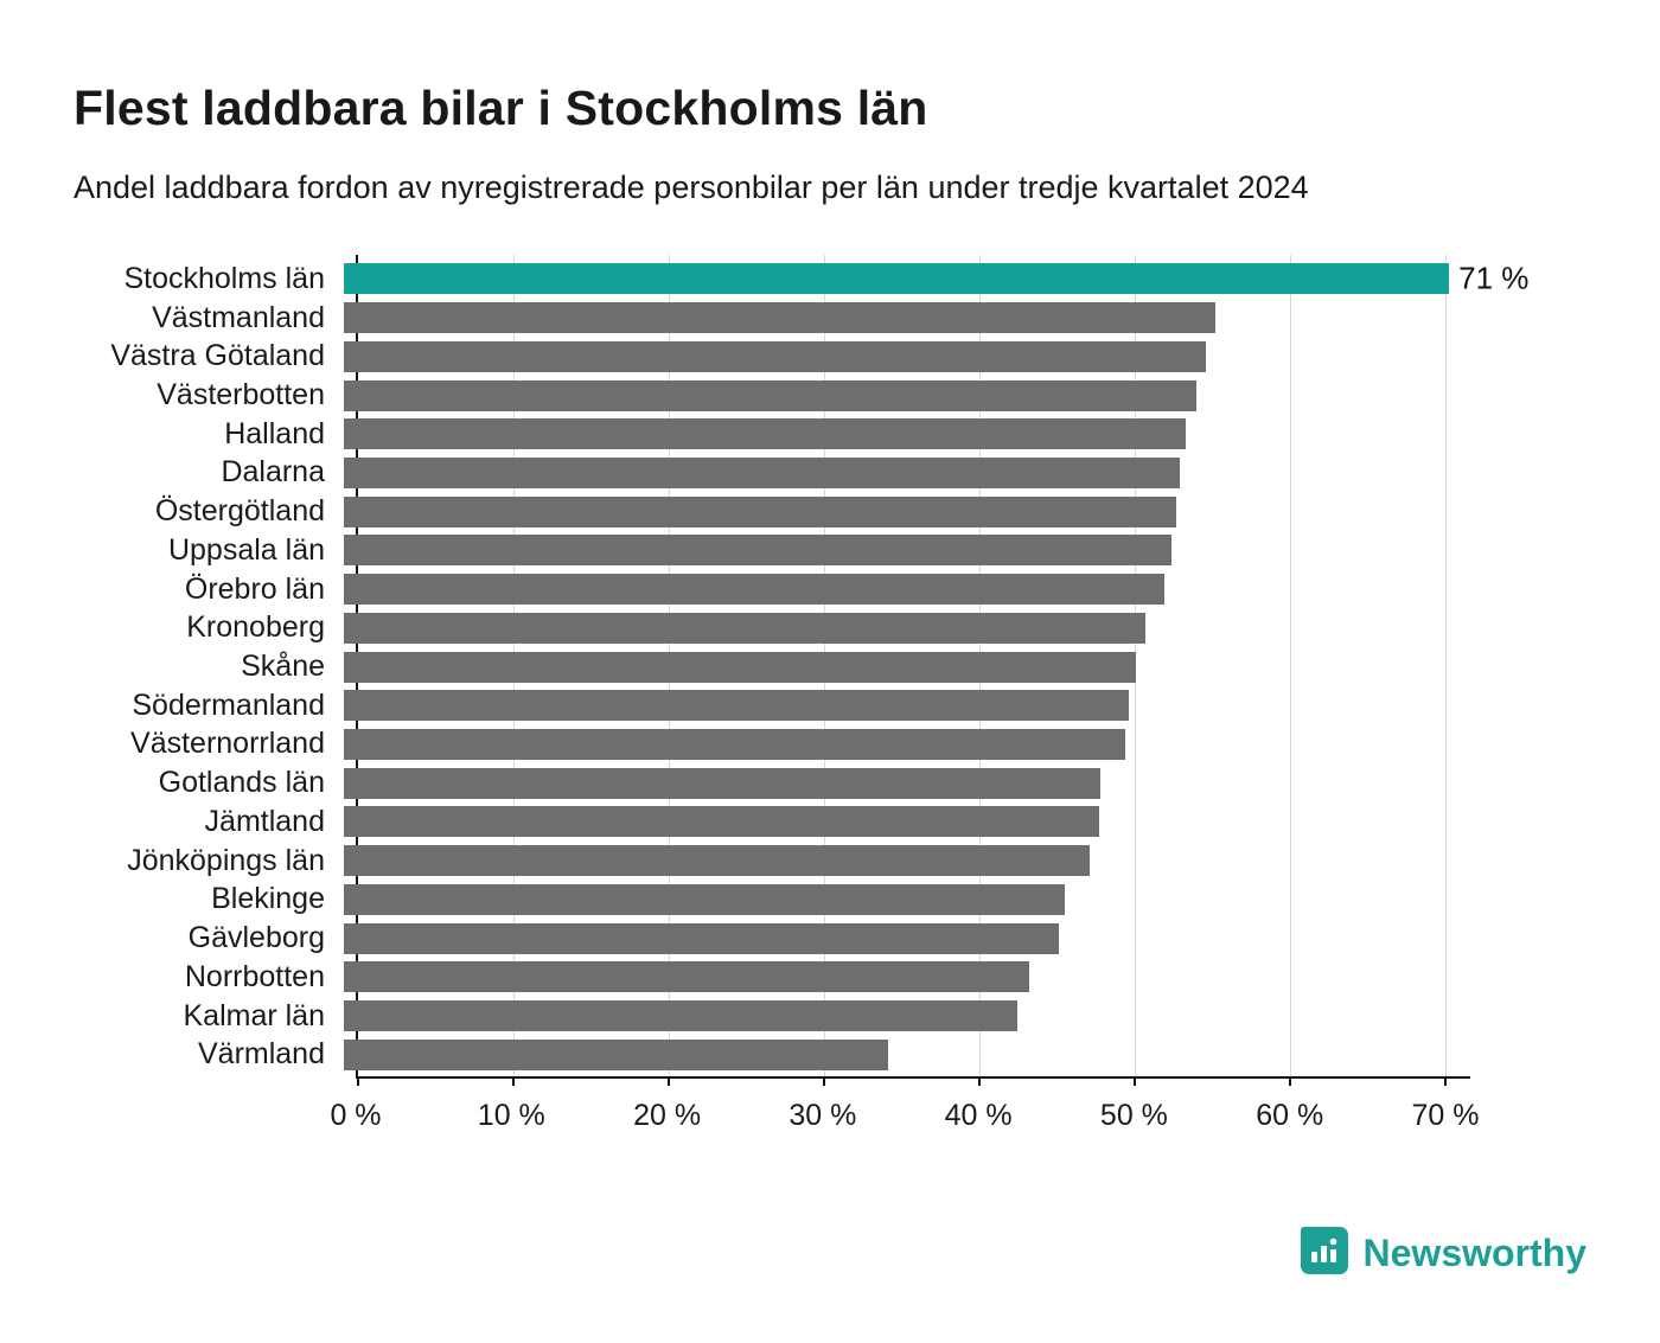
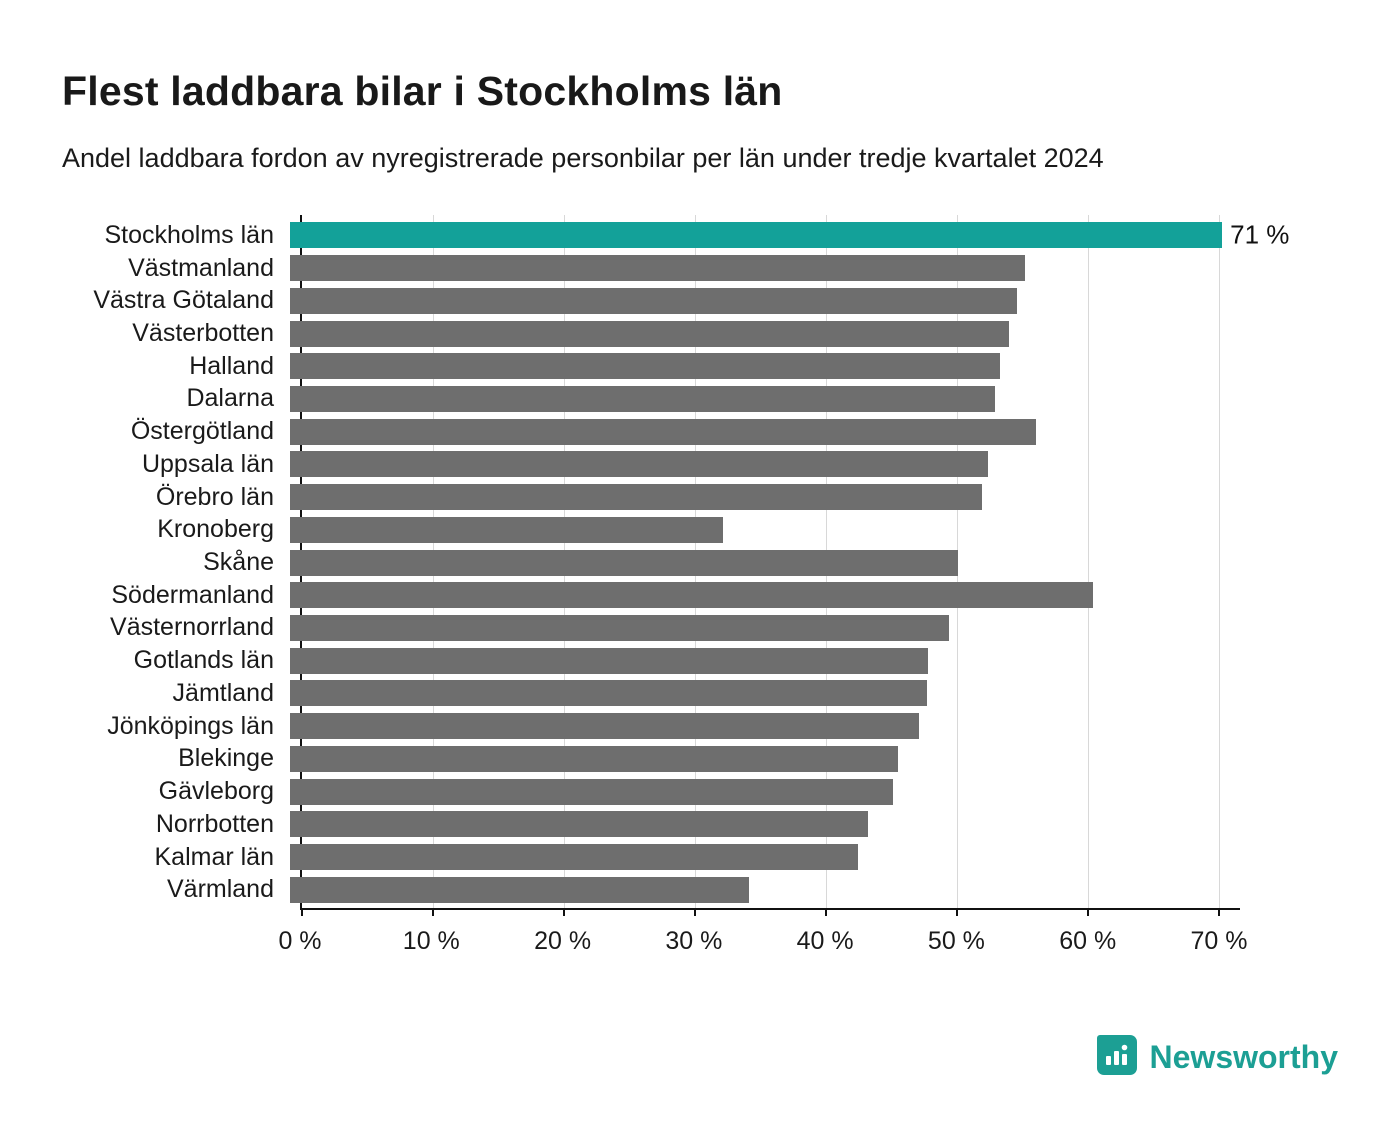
Östergötland: 53.5% -> 56.8%
Kronoberg: 51.5% -> 33.0%
Södermanland: 50.4% -> 61.2%
